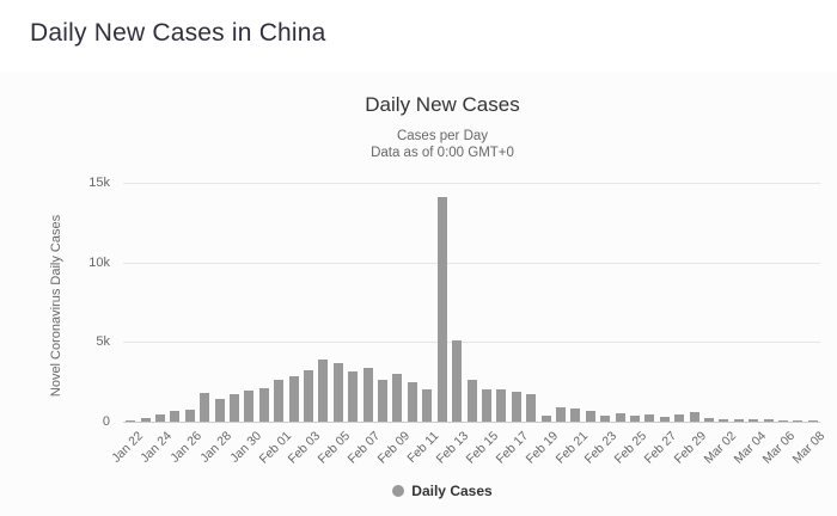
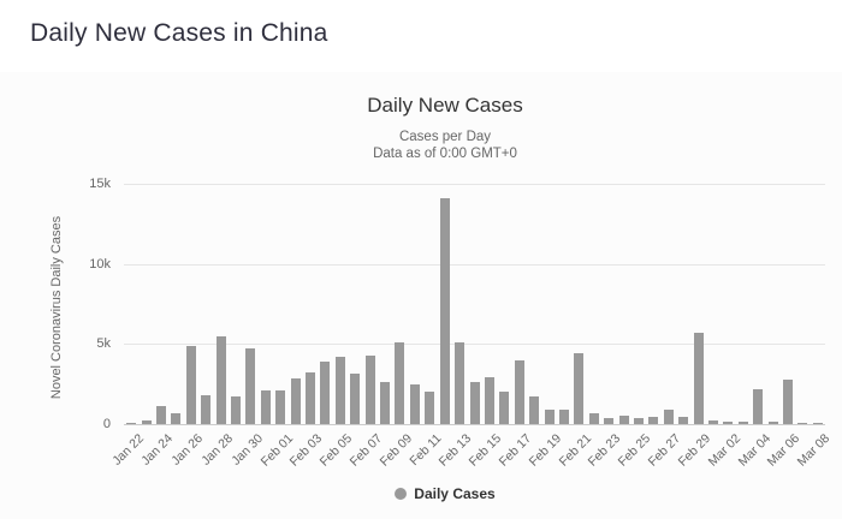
Jan 24: 0.4k -> 1.1k
Jan 26: 0.8k -> 4.9k
Jan 28: 1.5k -> 5.5k
Jan 30: 2.0k -> 4.7k
Feb 01: 2.6k -> 2.1k
Feb 05: 3.7k -> 4.2k
Feb 07: 3.4k -> 4.3k
Feb 09: 3.0k -> 5.1k
Feb 15: 2.0k -> 2.9k
Feb 17: 1.9k -> 4.0k
Feb 19: 0.4k -> 0.9k
Feb 21: 0.8k -> 4.4k
Feb 27: 0.3k -> 0.9k
Feb 29: 0.6k -> 5.7k
Mar 04: 0.1k -> 2.2k
Mar 06: 0.1k -> 2.8k
